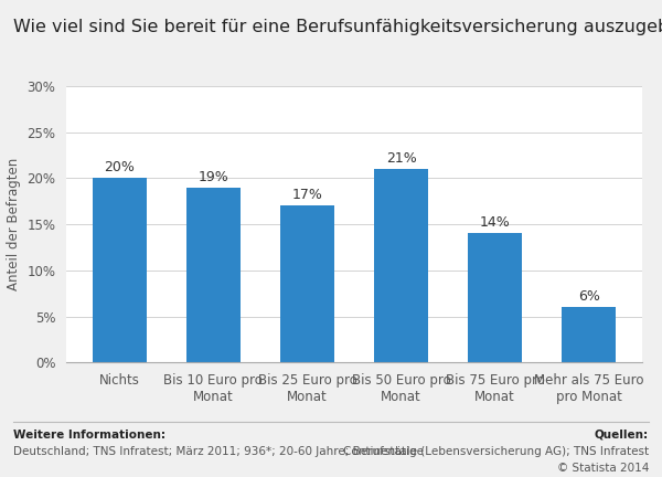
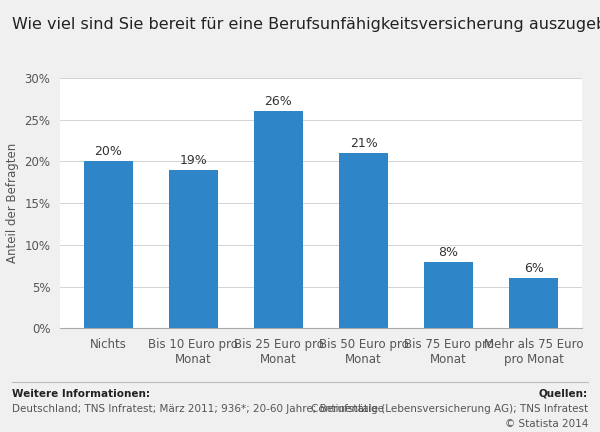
Bis 25 Euro pro Monat: 17% -> 26%
Bis 75 Euro pro Monat: 14% -> 8%
